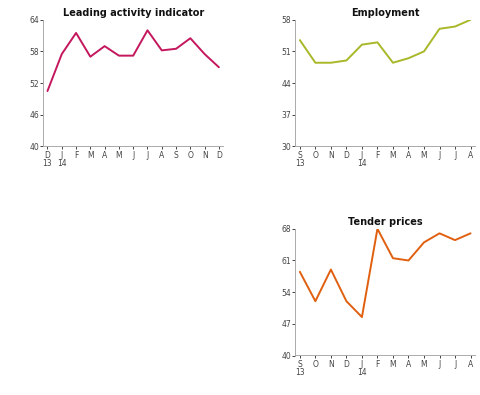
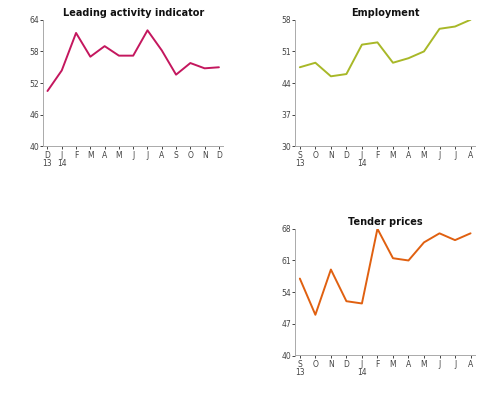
Leading activity indicator/J: 57.5 -> 54.4
Leading activity indicator/S: 58.5 -> 53.6
Leading activity indicator/O: 60.5 -> 55.8
Leading activity indicator/N: 57.5 -> 54.8
Employment/S: 53.5 -> 47.5
Employment/N: 48.5 -> 45.5
Employment/D: 49.0 -> 46.0
Tender prices/S: 58.5 -> 57.0
Tender prices/O: 52.0 -> 49.0
Tender prices/J: 48.5 -> 51.5
